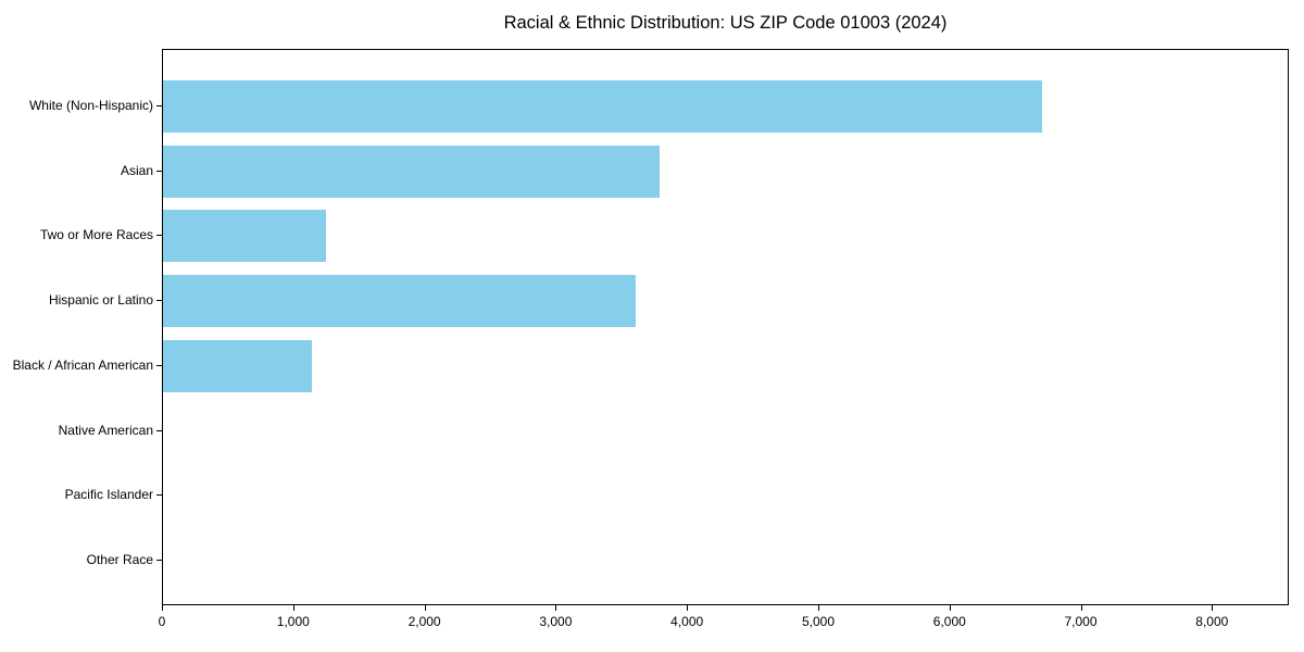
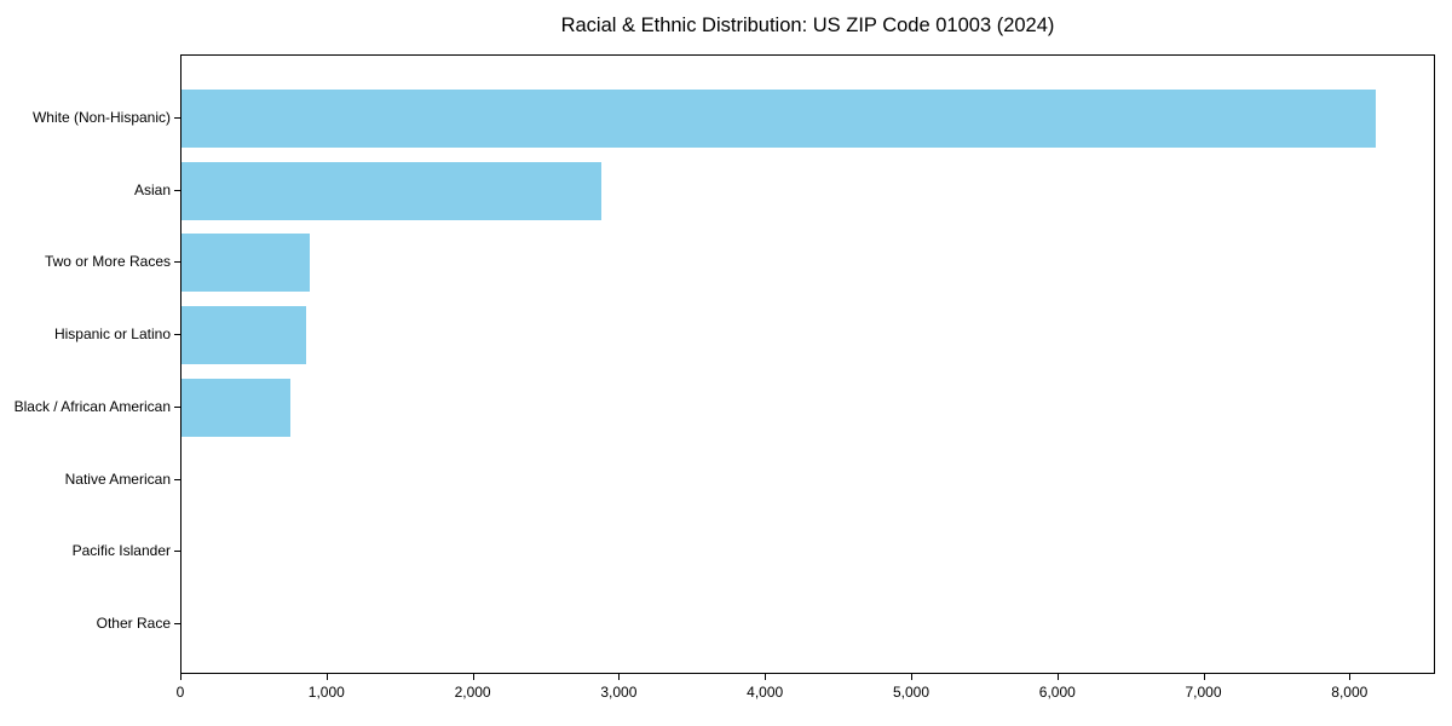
White (Non-Hispanic): 6700 -> 8170
Asian: 3780 -> 2870
Two or More Races: 1240 -> 880
Hispanic or Latino: 3600 -> 850
Black / African American: 1130 -> 740
